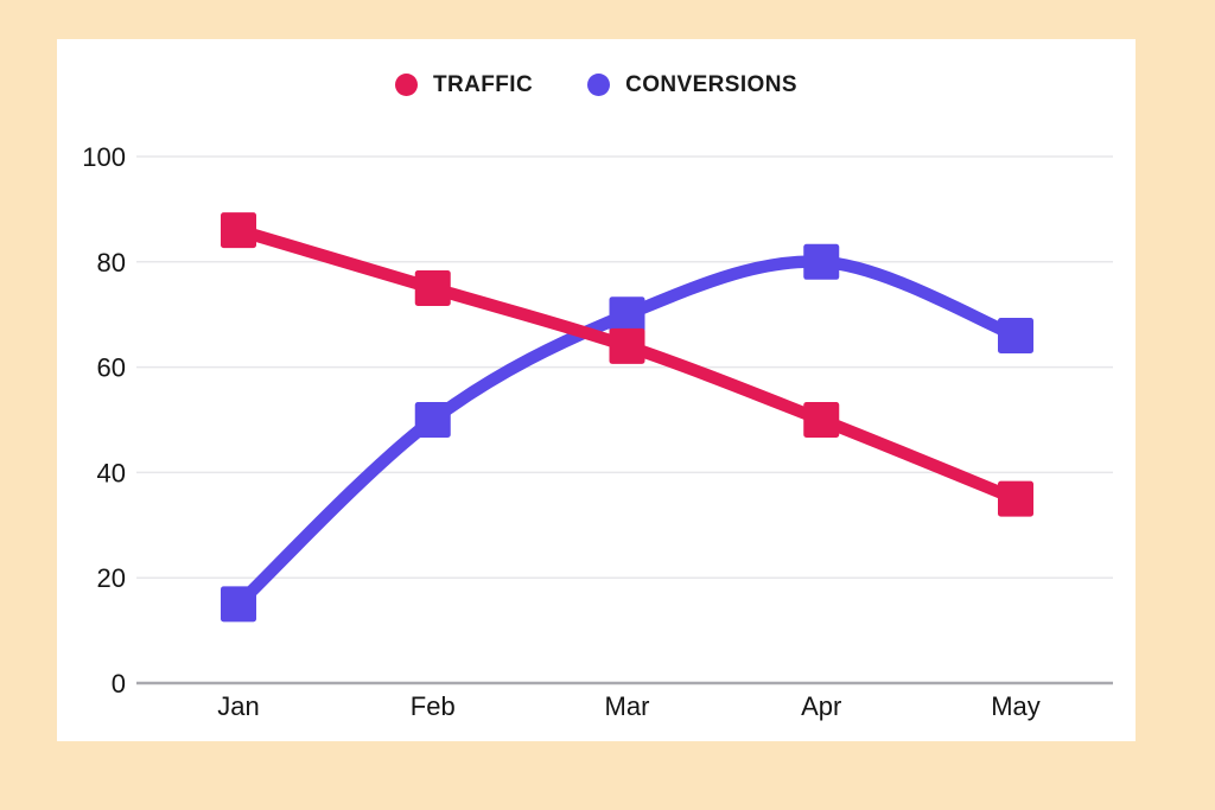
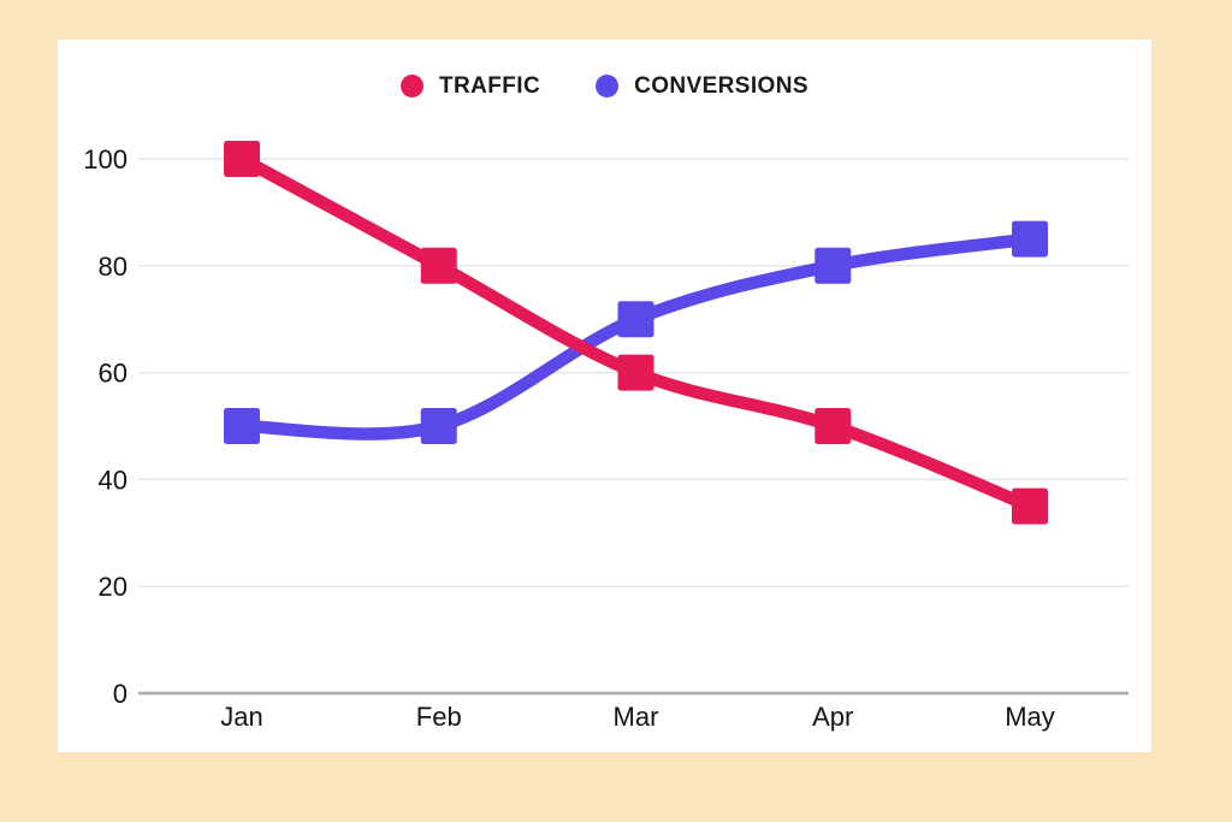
TRAFFIC/Jan: 86 -> 100
CONVERSIONS/Jan: 15 -> 50
TRAFFIC/Feb: 75 -> 80
TRAFFIC/Mar: 64 -> 60
CONVERSIONS/May: 66 -> 85
